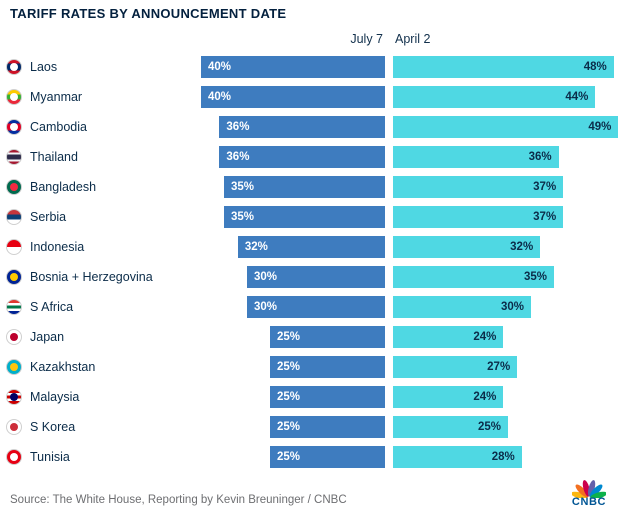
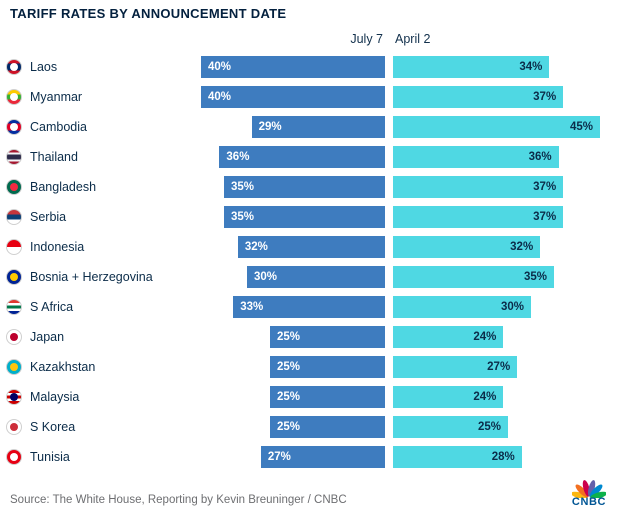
April 2/Laos: 48% -> 34%
April 2/Myanmar: 44% -> 37%
July 7/Cambodia: 36% -> 29%
April 2/Cambodia: 49% -> 45%
July 7/S Africa: 30% -> 33%
July 7/Tunisia: 25% -> 27%
